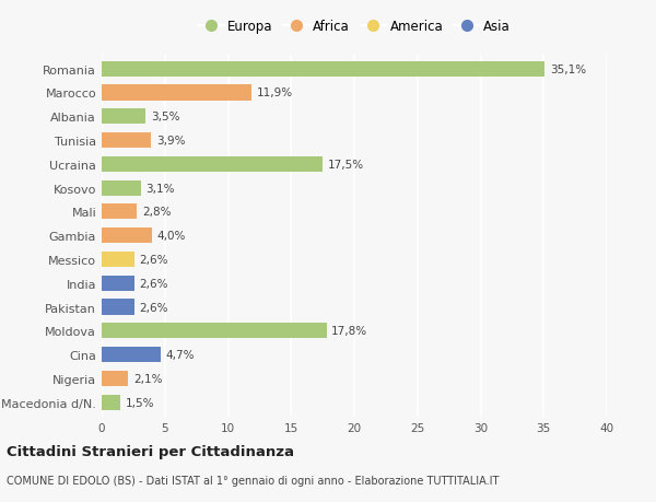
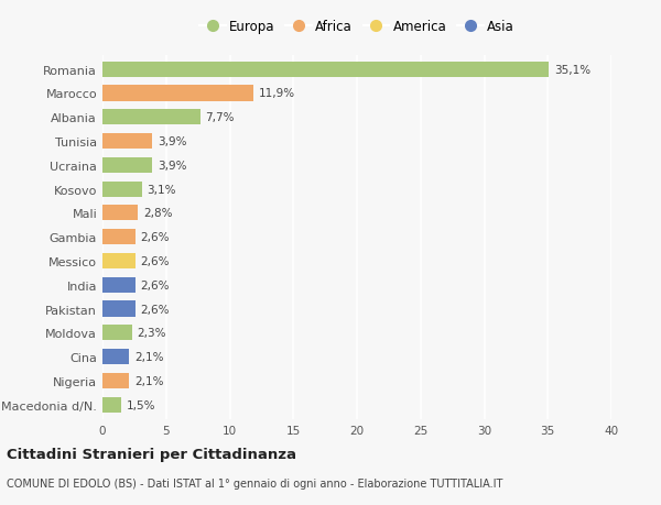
Albania: 3,5% -> 7,7%
Ucraina: 17,5% -> 3,9%
Gambia: 4,0% -> 2,6%
Moldova: 17,8% -> 2,3%
Cina: 4,7% -> 2,1%
